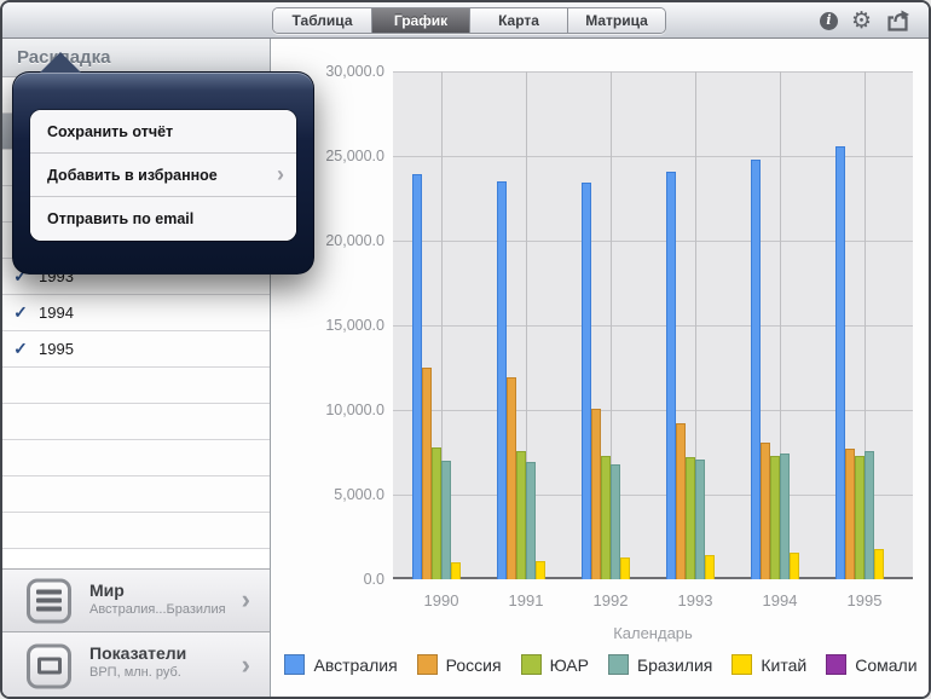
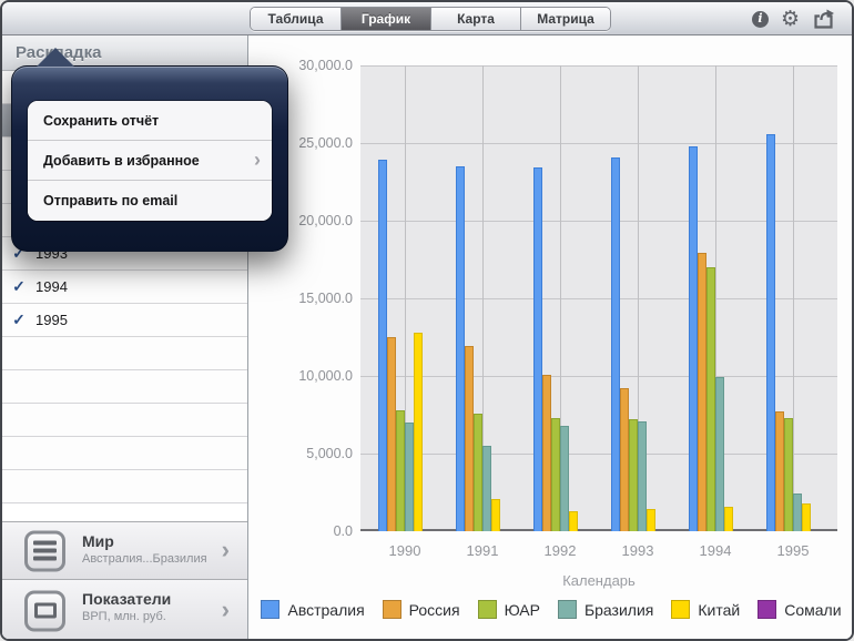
Китай/1990: 1000 -> 12800
Бразилия/1991: 6900 -> 5500
Китай/1991: 1100 -> 2100
Россия/1994: 8100 -> 17900
ЮАР/1994: 7300 -> 17000
Бразилия/1994: 7400 -> 9900
Бразилия/1995: 7600 -> 2400
